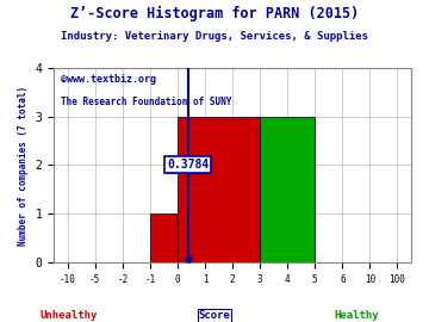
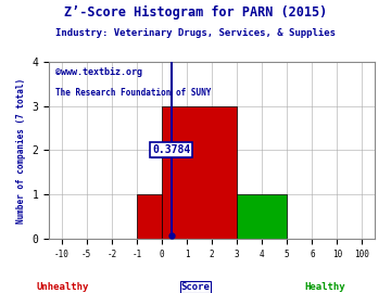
4: 3 -> 1
